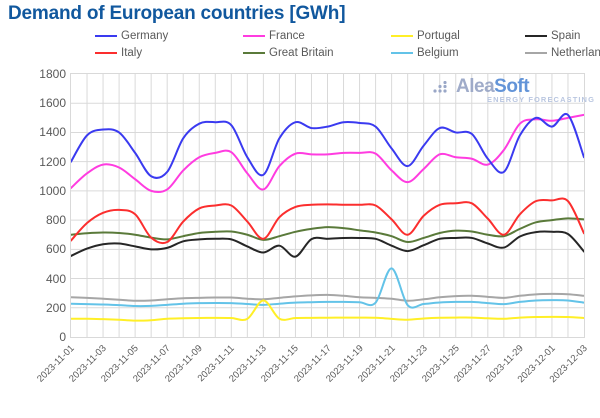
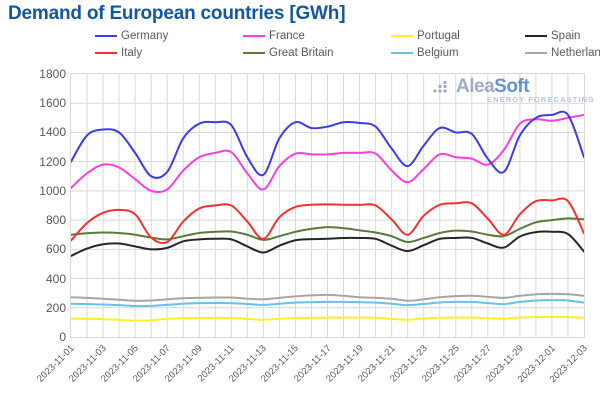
Portugal/2023-11-13: 250 -> 120
Spain/2023-11-15: 550 -> 660
Belgium/2023-11-21: 470 -> 230
Germany/2023-12-01: 1440 -> 1520
